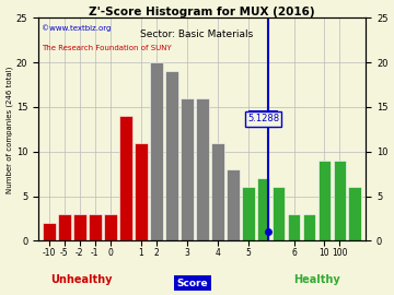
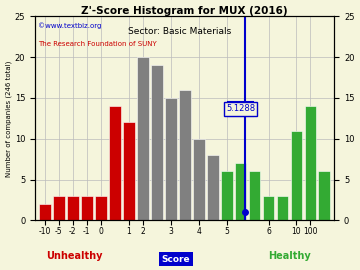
1: 11 -> 12
3: 16 -> 15
4: 11 -> 10
10: 9 -> 11
100: 9 -> 14
